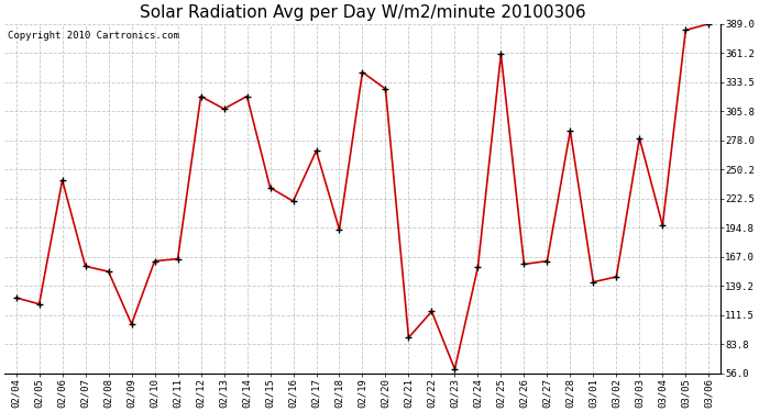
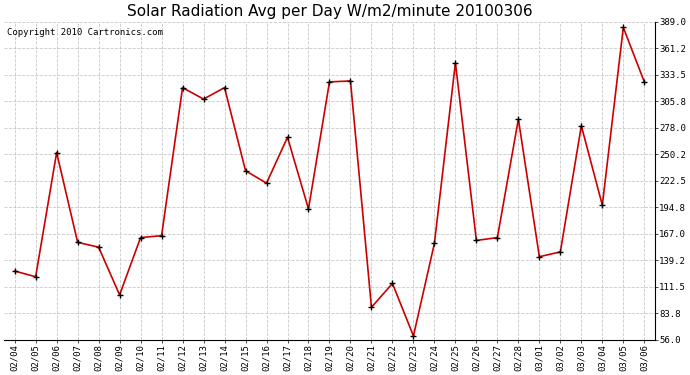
02/06: 240 -> 252
02/19: 343 -> 326
02/25: 360 -> 346
03/06: 389 -> 326
